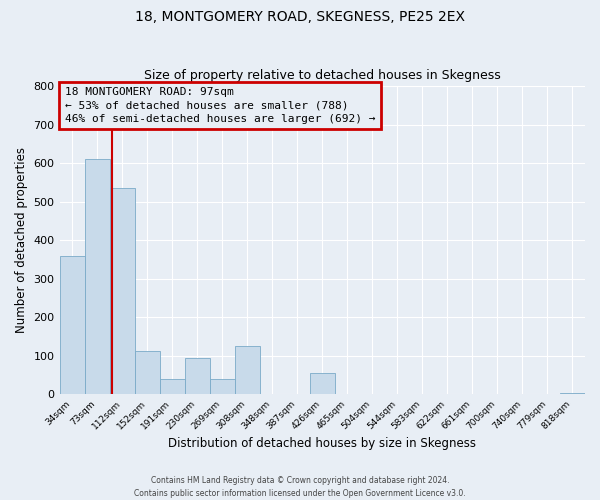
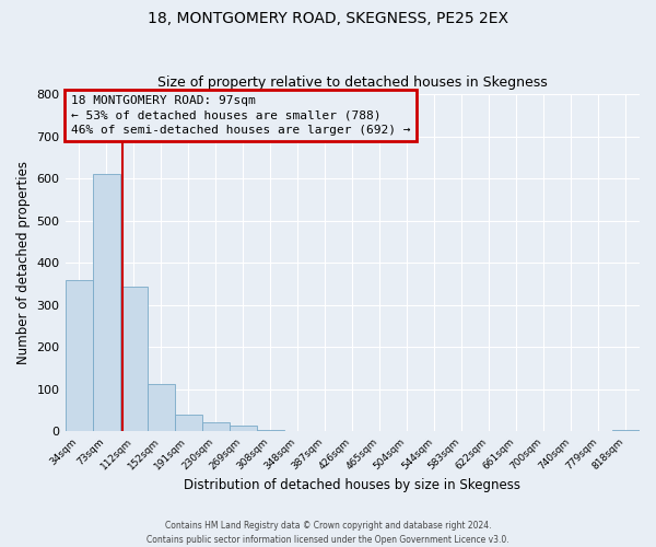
112sqm: 535 -> 343
230sqm: 95 -> 22
269sqm: 40 -> 13
308sqm: 125 -> 5
426sqm: 55 -> 2
